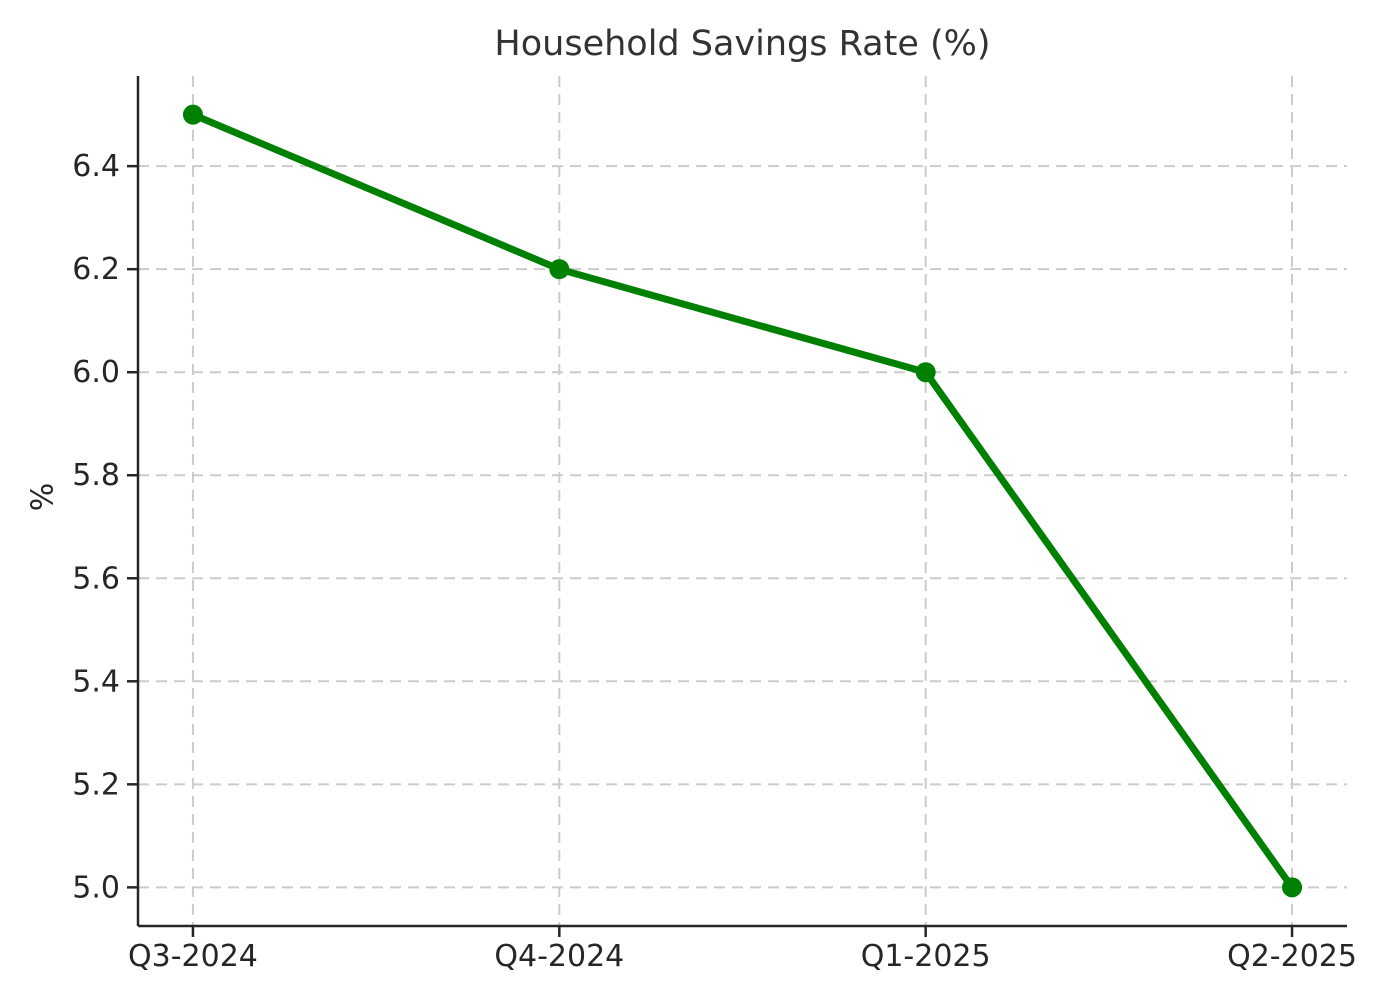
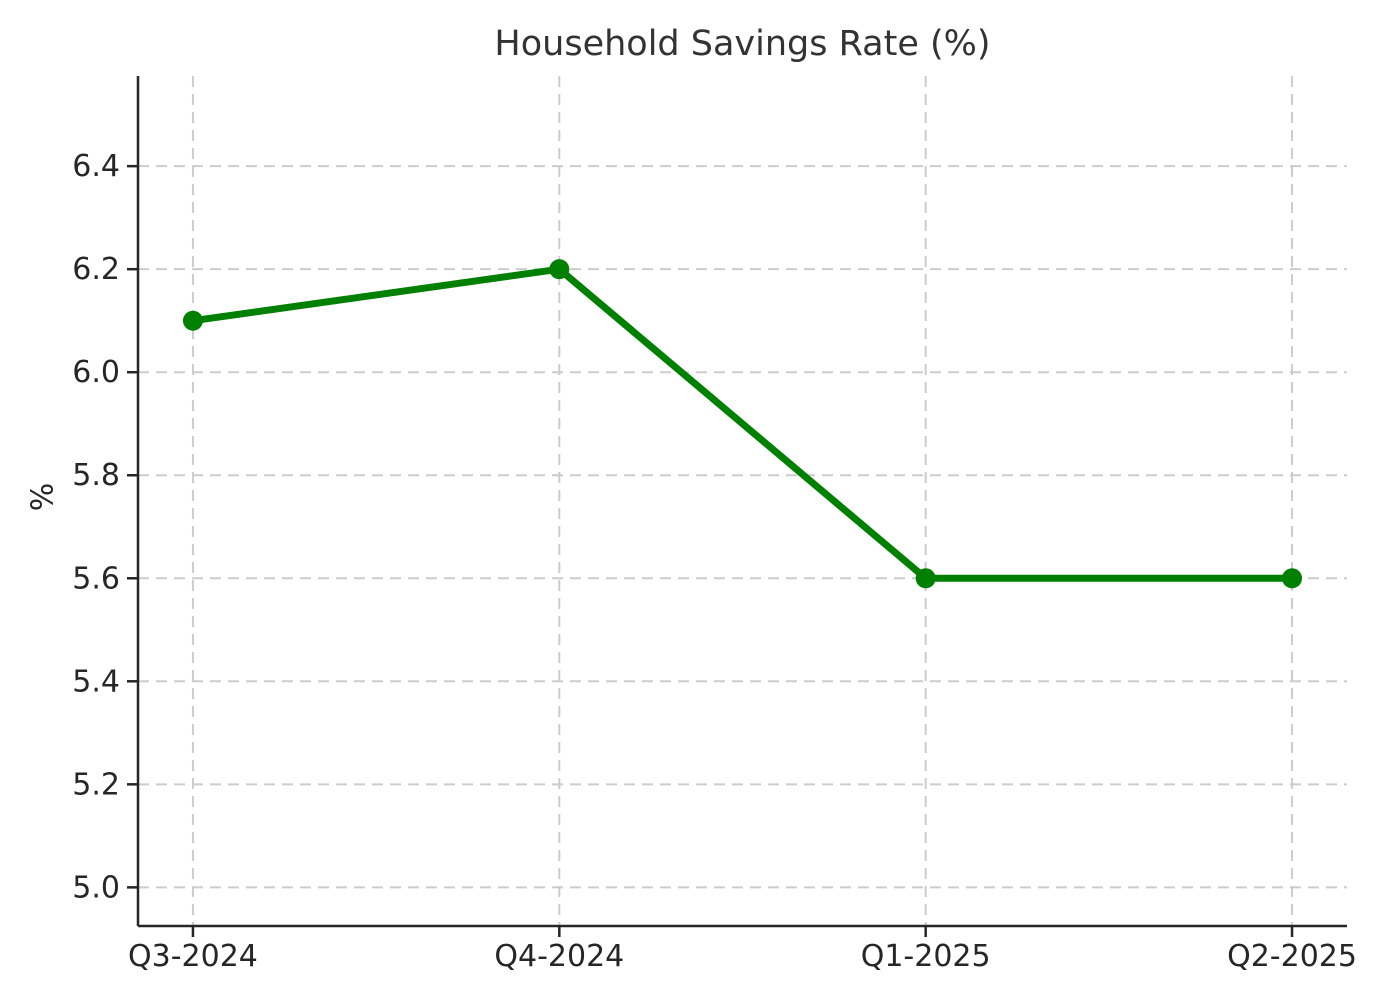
Q3-2024: 6.5 -> 6.1
Q1-2025: 6.0 -> 5.6
Q2-2025: 5.0 -> 5.6
